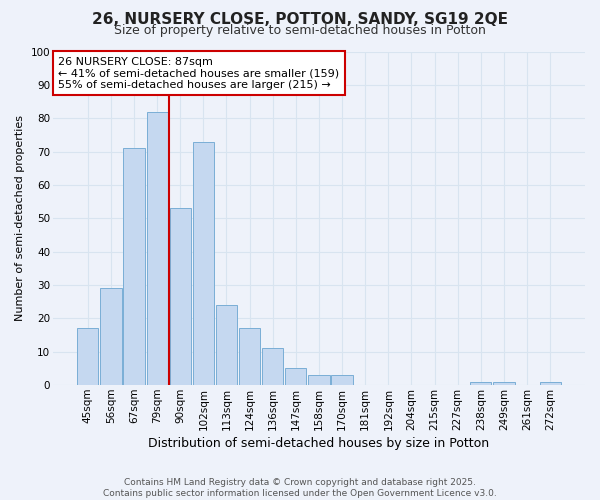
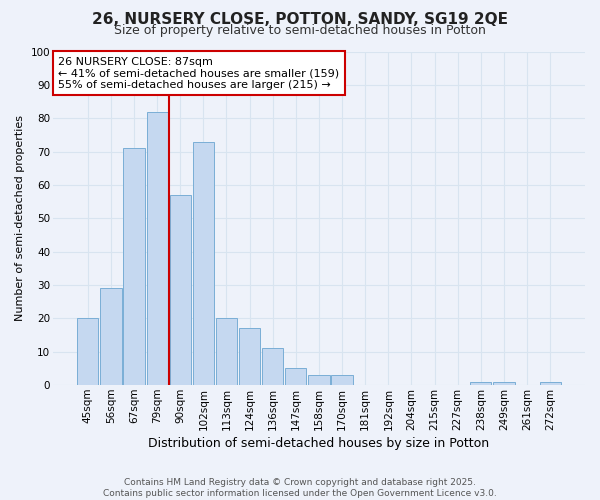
45sqm: 17 -> 20
90sqm: 53 -> 57
113sqm: 24 -> 20
